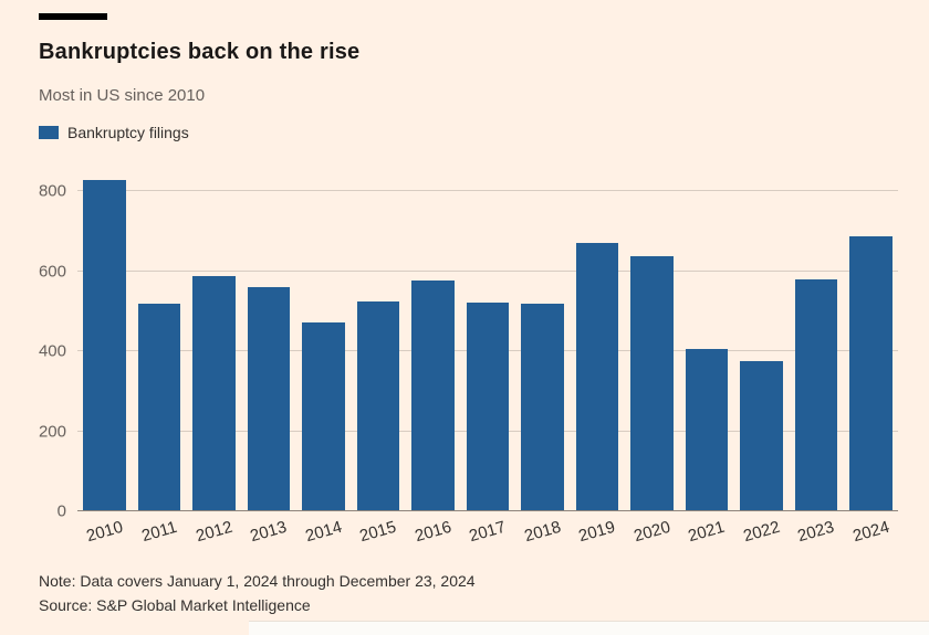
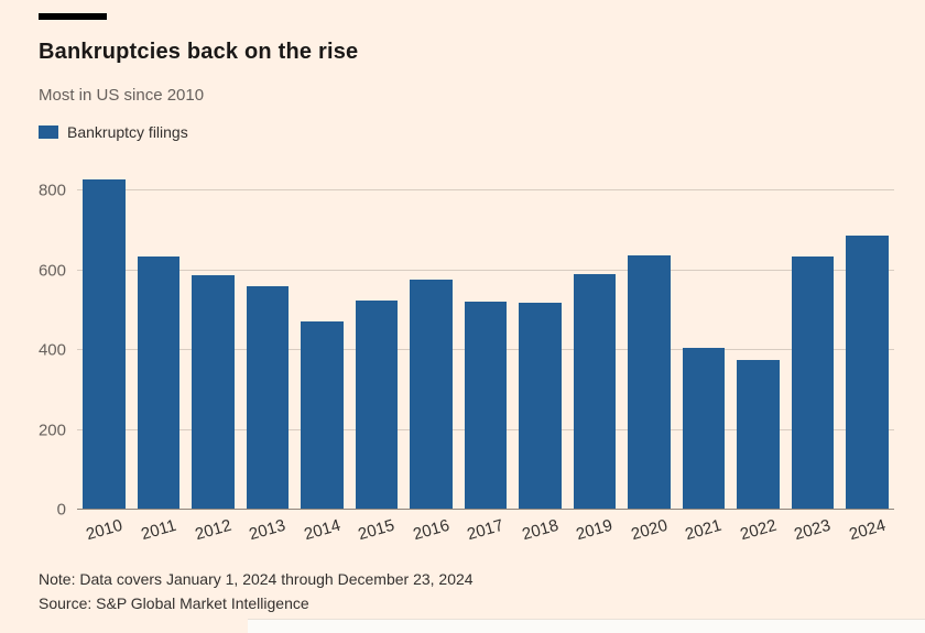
2011: 520 -> 630
2019: 670 -> 590
2023: 580 -> 640
